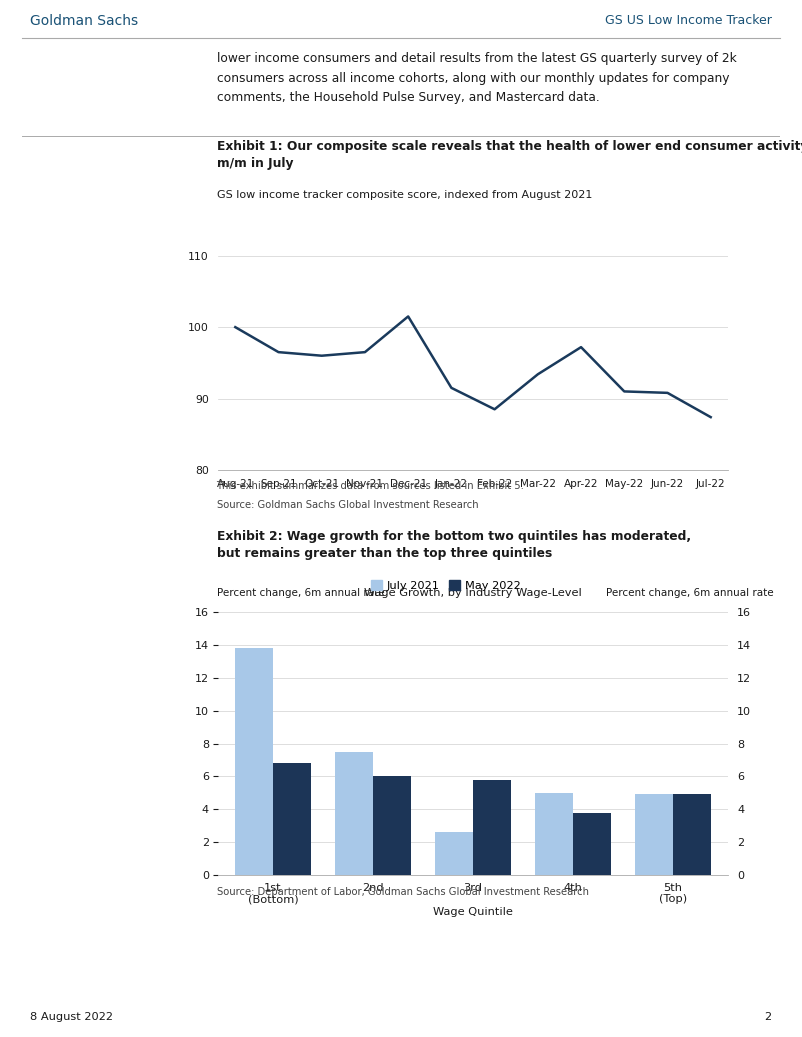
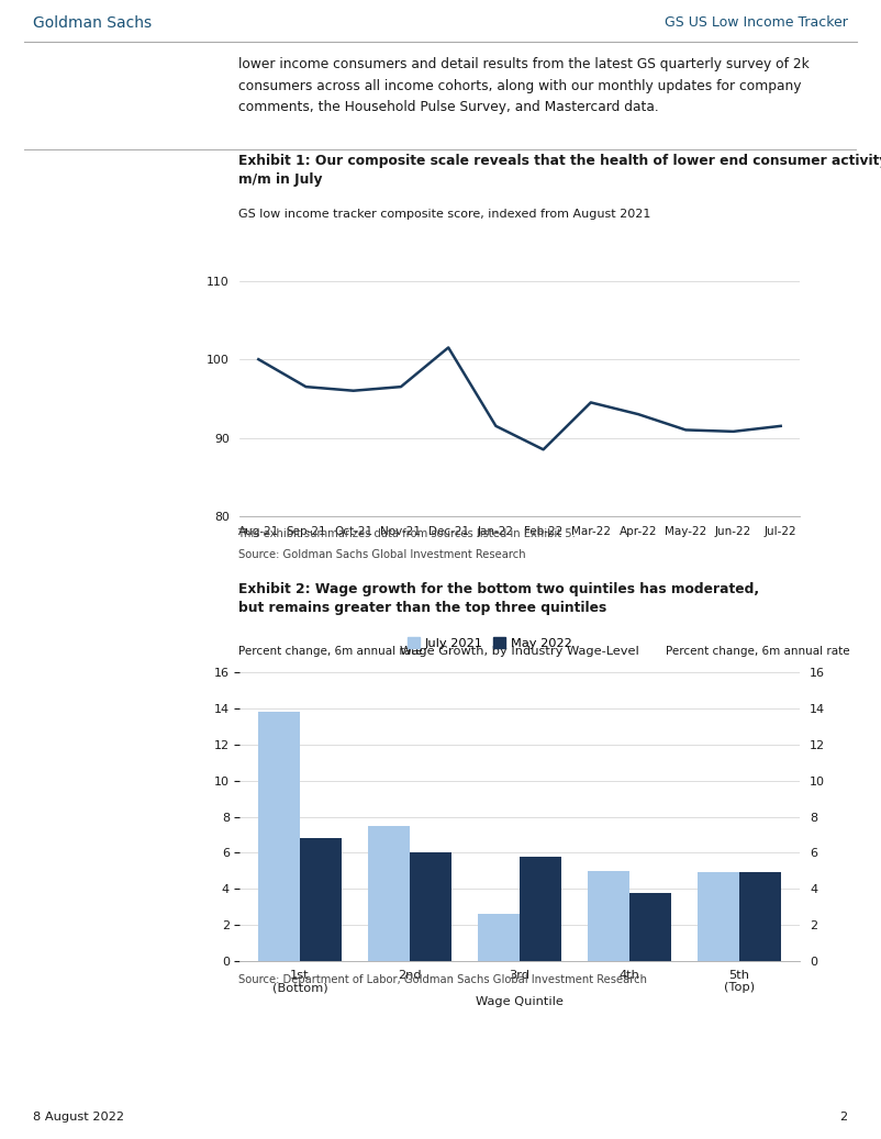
Mar-22: 93.4 -> 94.5
Apr-22: 97.2 -> 93.0
Jul-22: 87.4 -> 91.5
